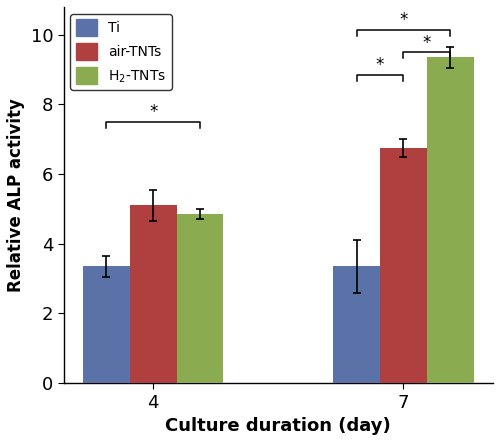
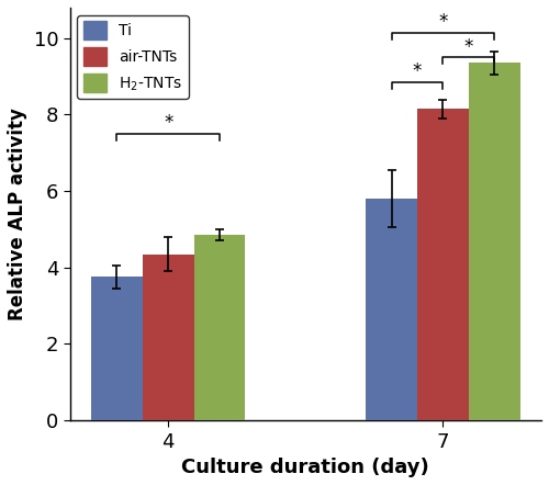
Ti/4: 3.35 -> 3.75
air-TNTs/4: 5.10 -> 4.35
Ti/7: 3.35 -> 5.80
air-TNTs/7: 6.75 -> 8.15
